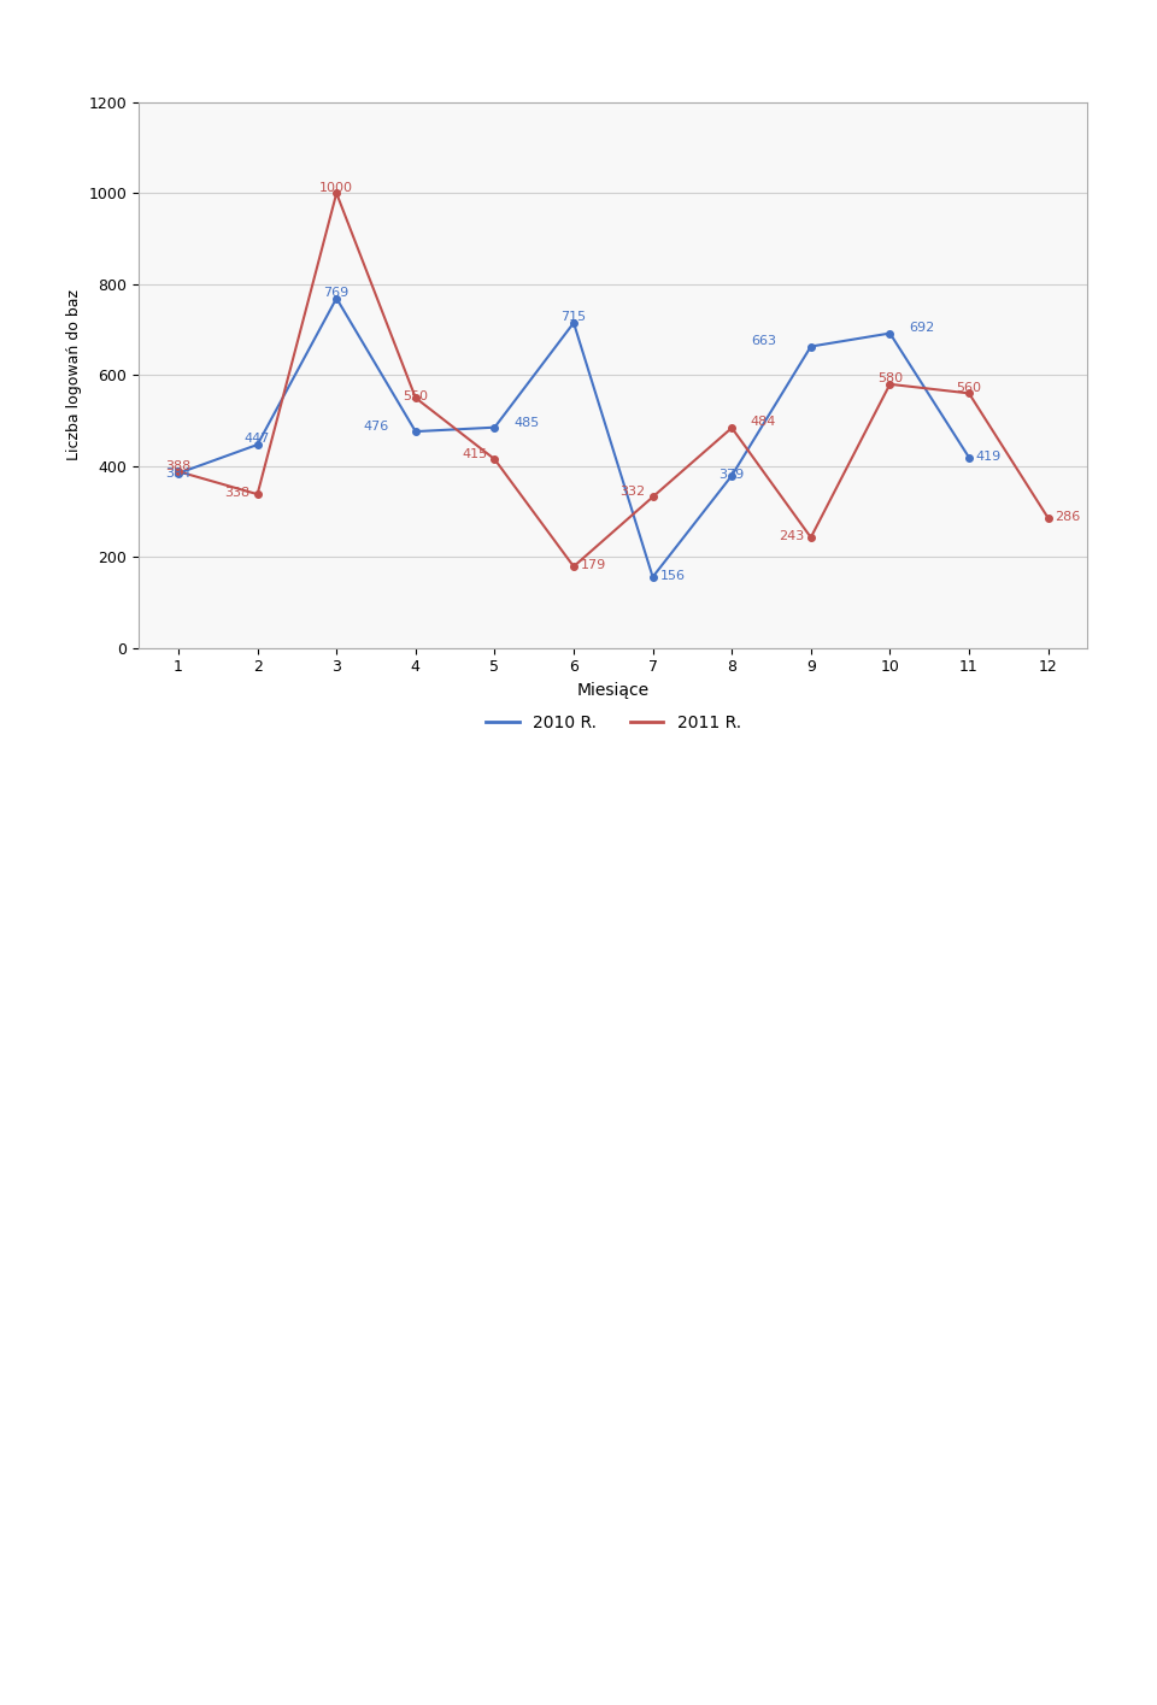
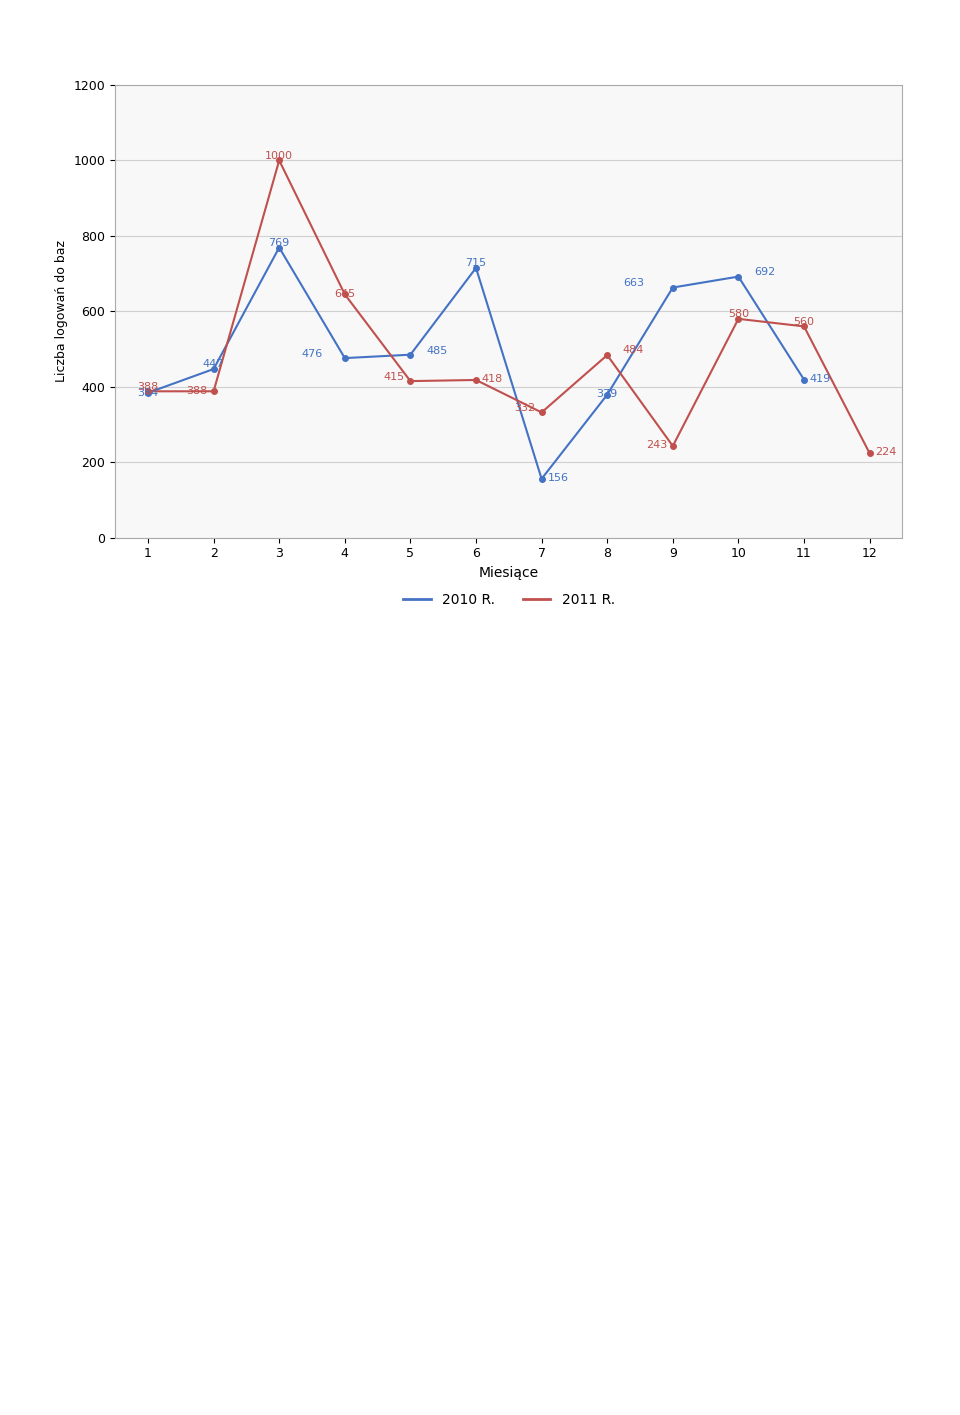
2011 R./2: 338 -> 388
2011 R./4: 550 -> 645
2011 R./6: 179 -> 418
2011 R./12: 286 -> 224
